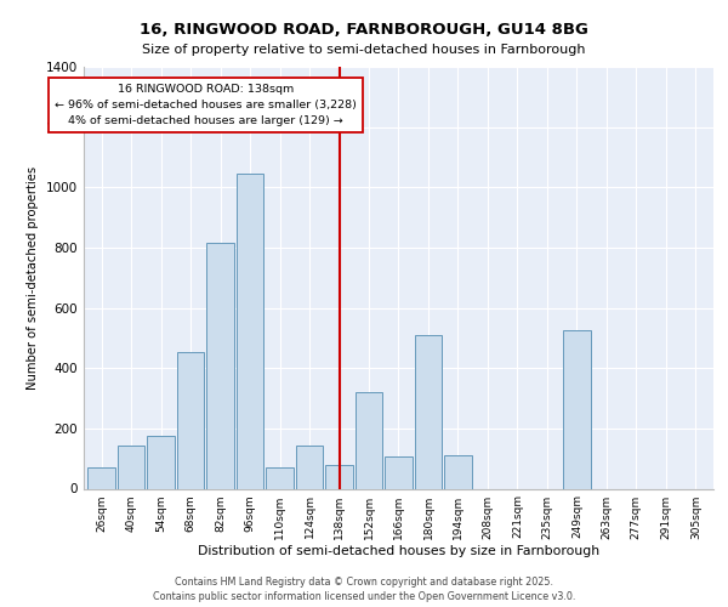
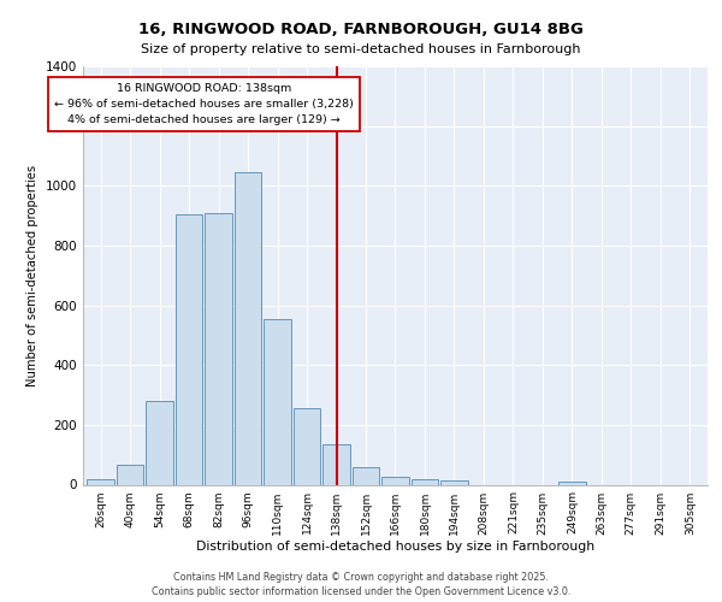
26sqm: 70 -> 20
40sqm: 145 -> 65
54sqm: 175 -> 280
68sqm: 455 -> 905
82sqm: 815 -> 910
110sqm: 70 -> 555
124sqm: 145 -> 255
138sqm: 80 -> 135
152sqm: 320 -> 60
166sqm: 105 -> 25
180sqm: 510 -> 20
194sqm: 110 -> 15
249sqm: 525 -> 10
